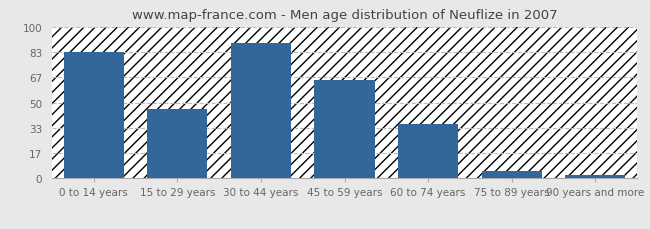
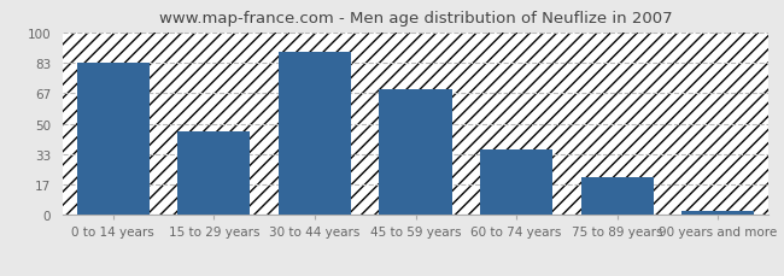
45 to 59 years: 65 -> 69
75 to 89 years: 5 -> 21
